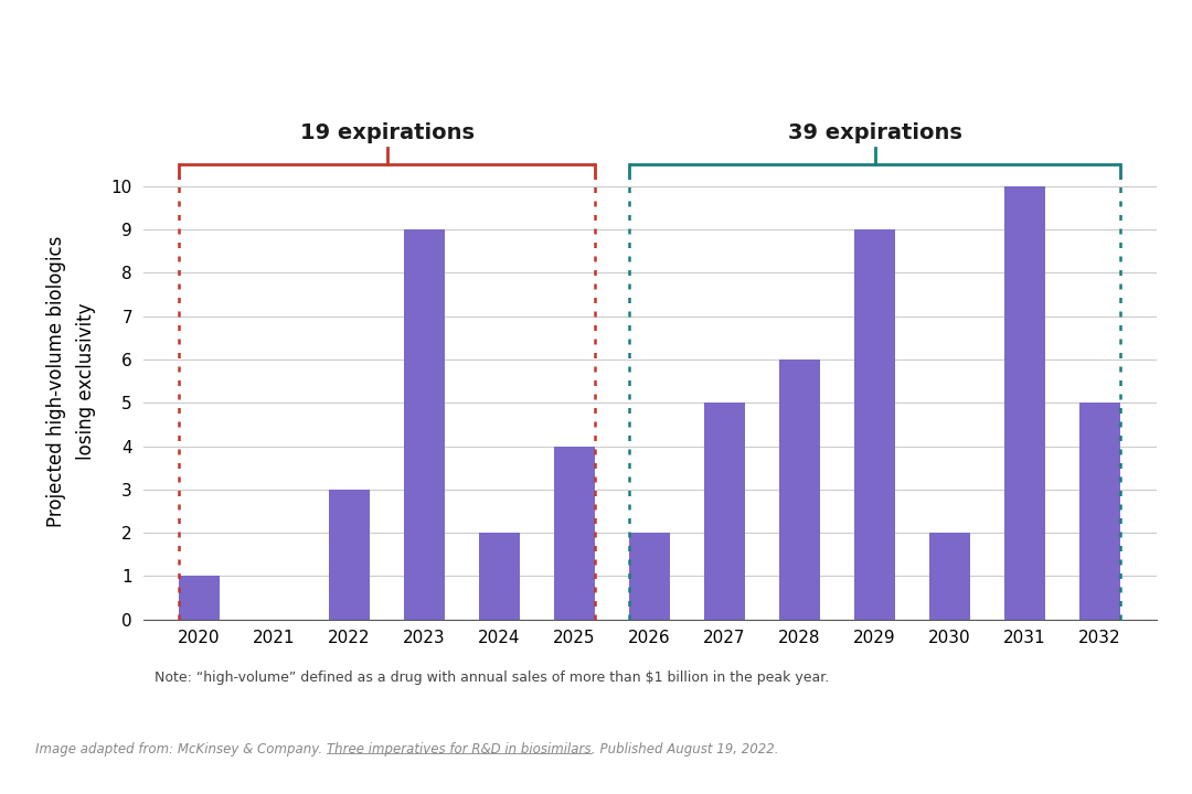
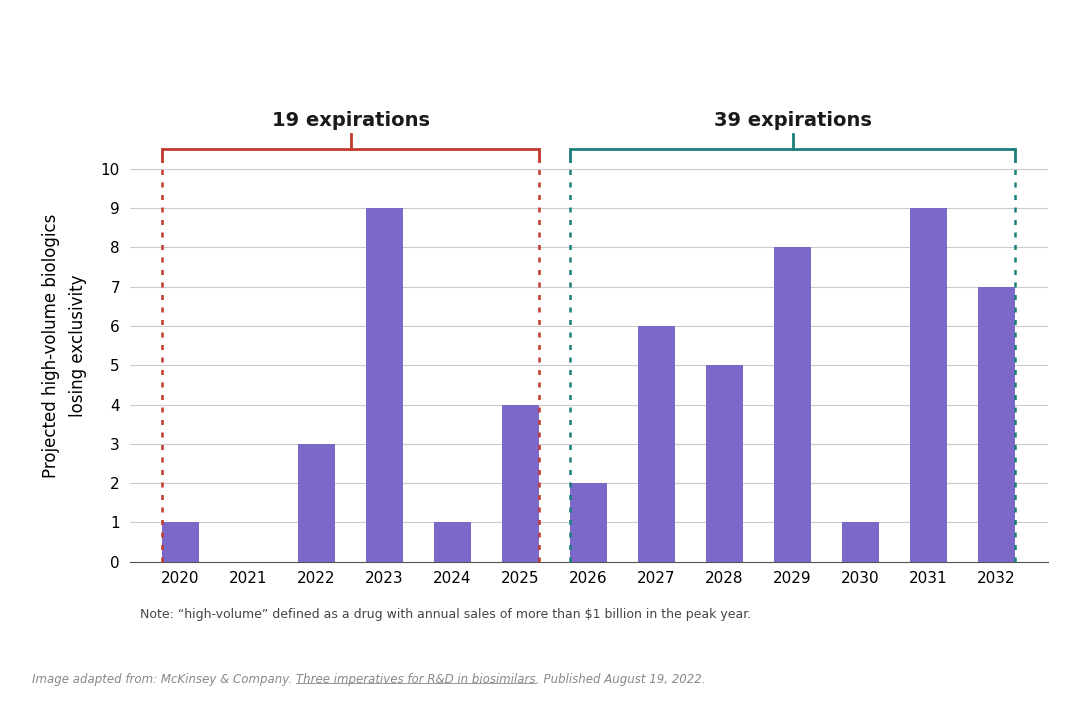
2024: 2 -> 1
2027: 5 -> 6
2028: 6 -> 5
2029: 9 -> 8
2030: 2 -> 1
2031: 10 -> 9
2032: 5 -> 7
